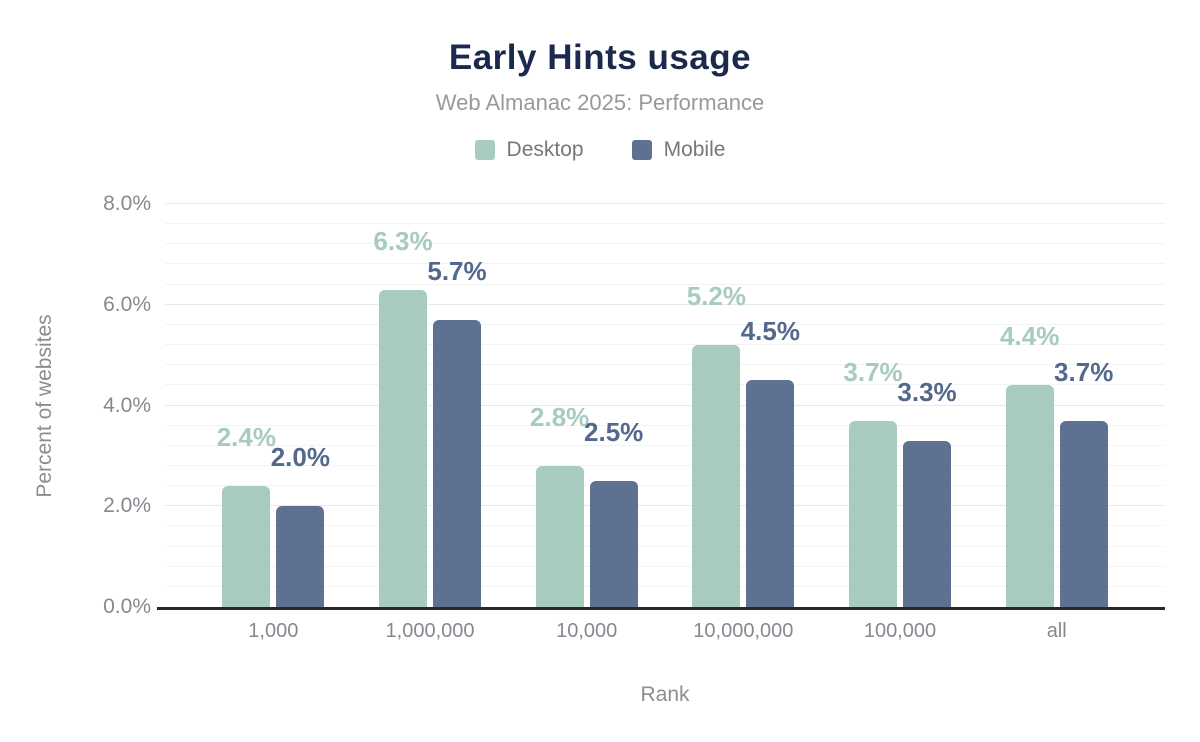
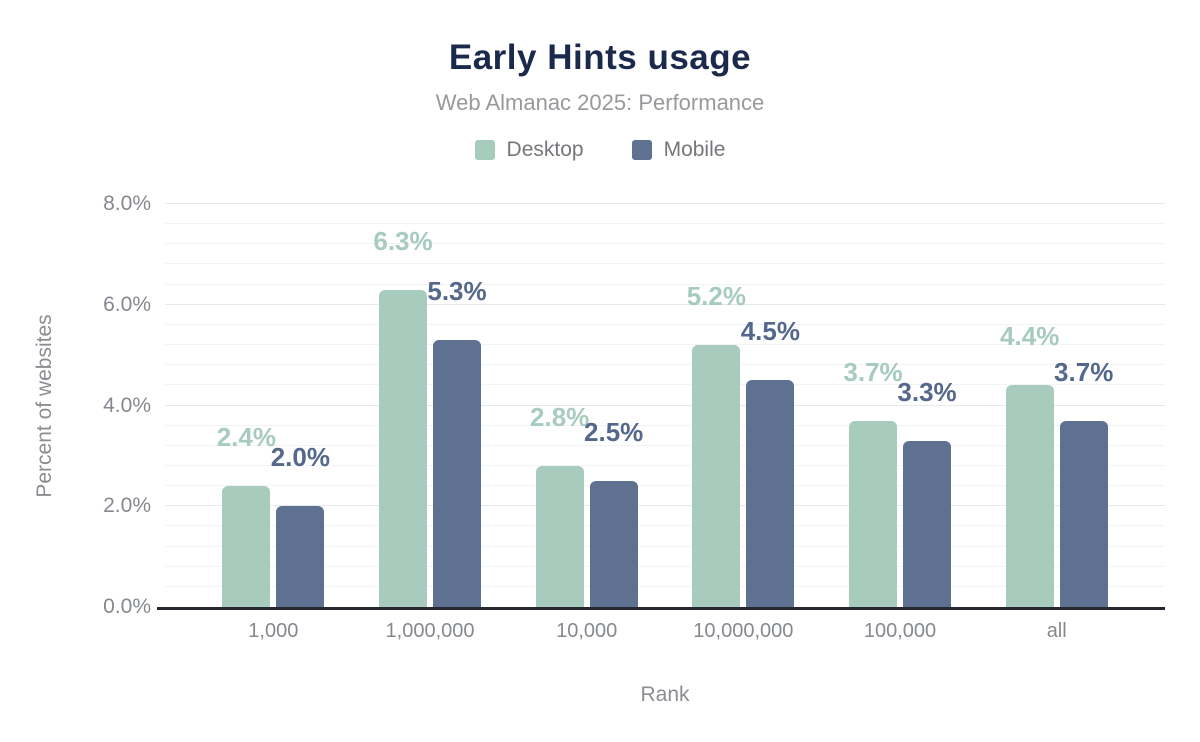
Mobile/1,000,000: 5.7% -> 5.3%
